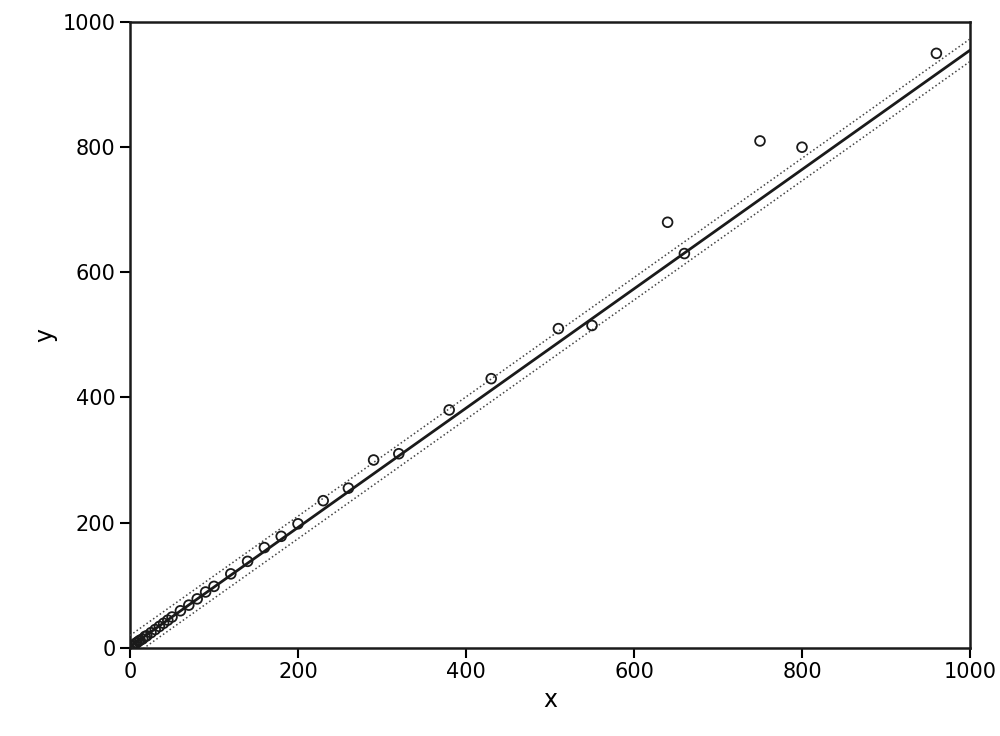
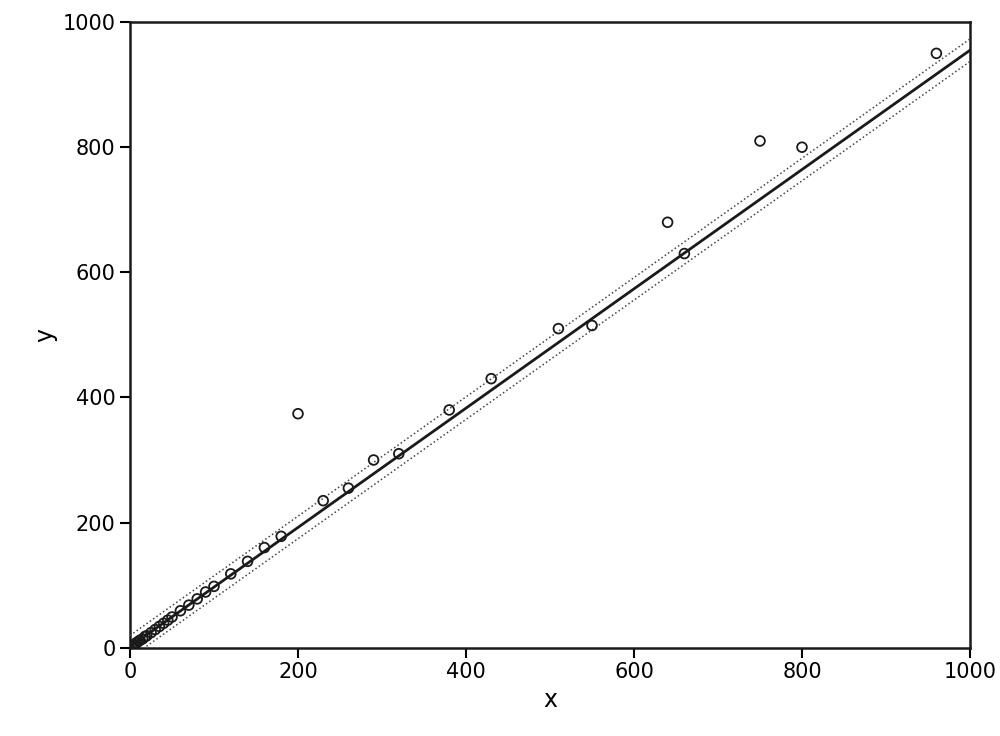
200: 198 -> 374
